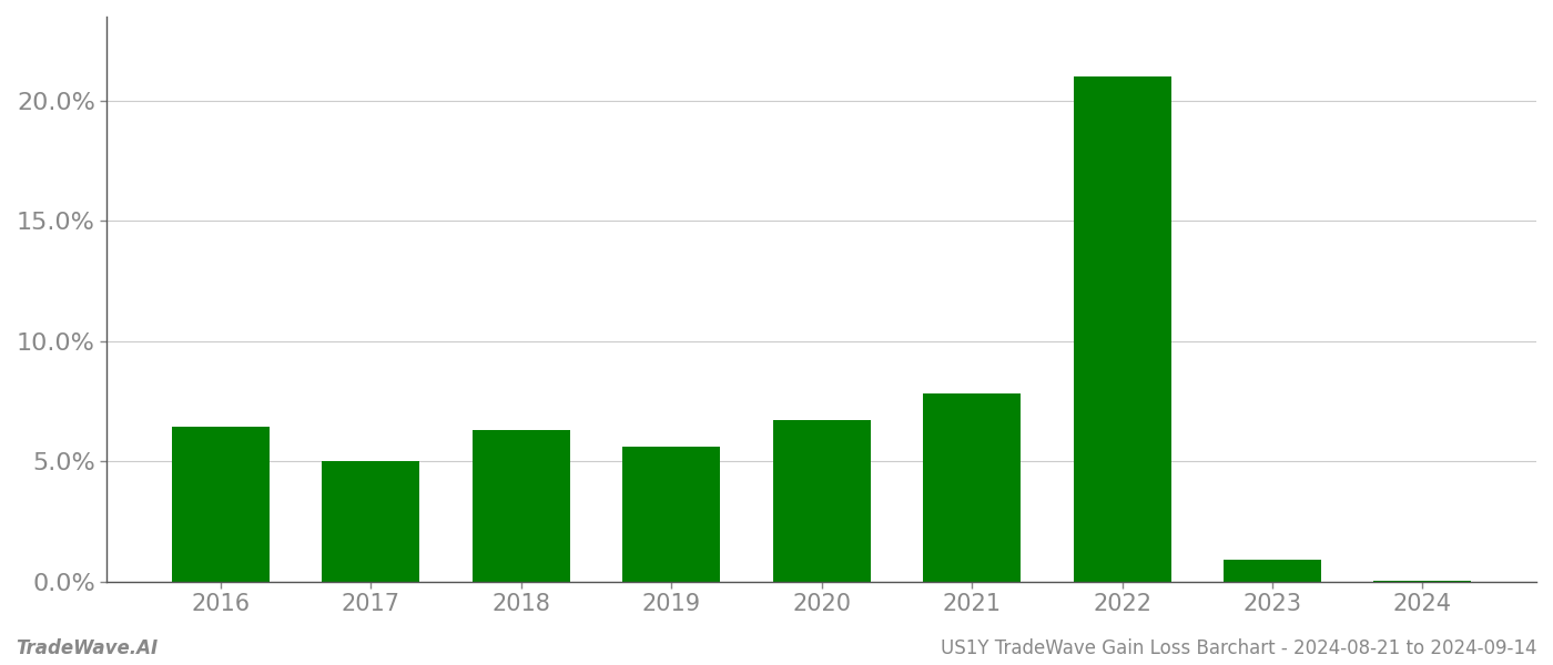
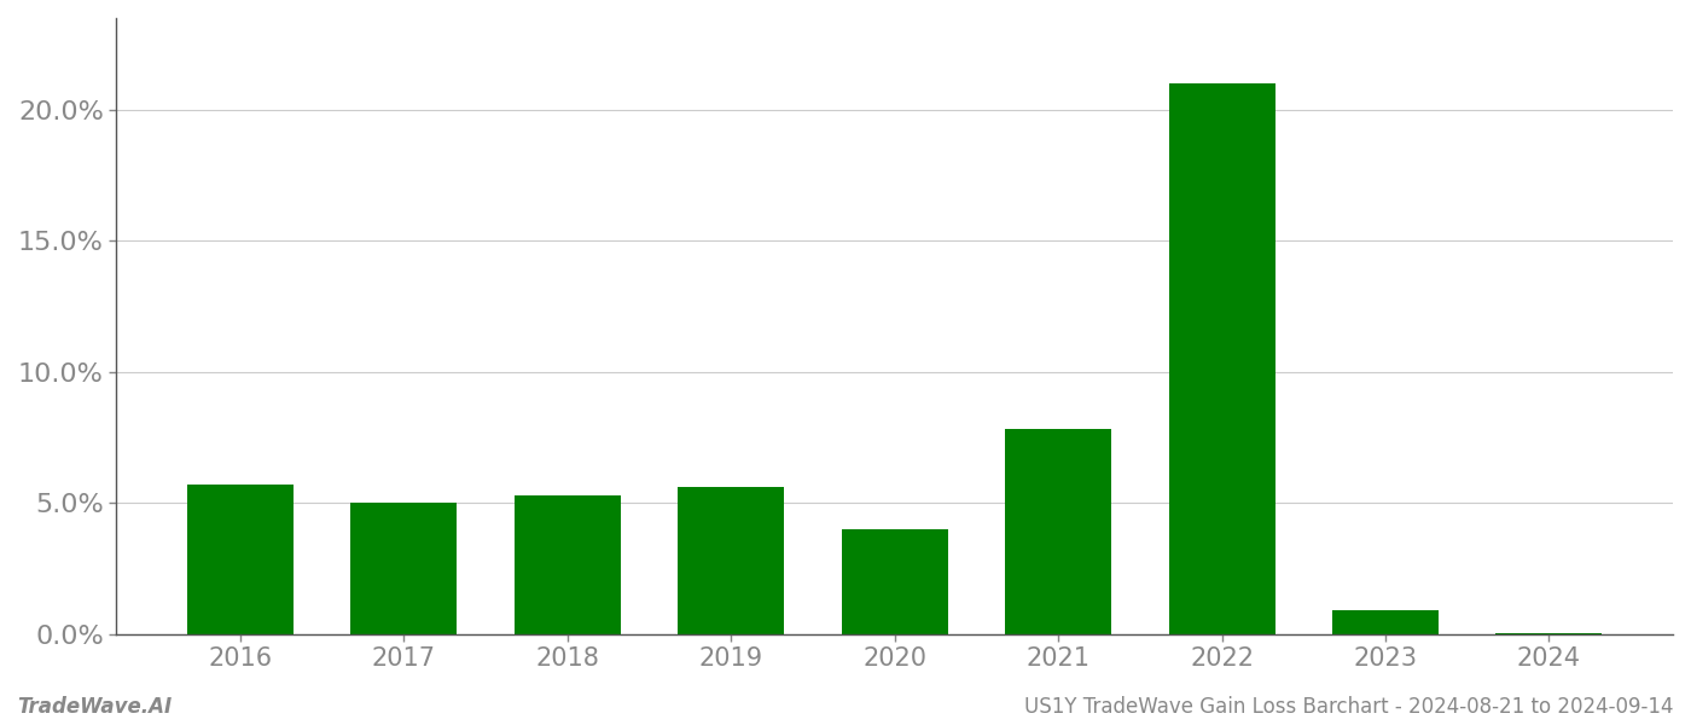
2016: 6.45% -> 5.70%
2018: 6.30% -> 5.30%
2020: 6.70% -> 4.00%
